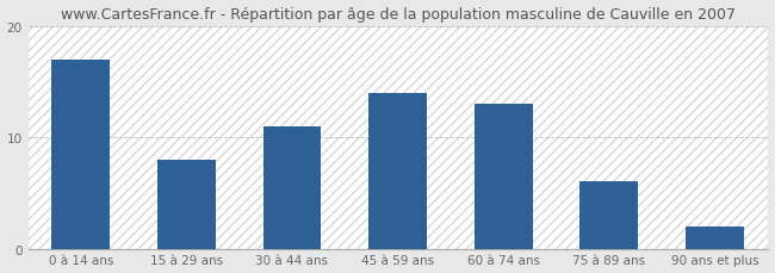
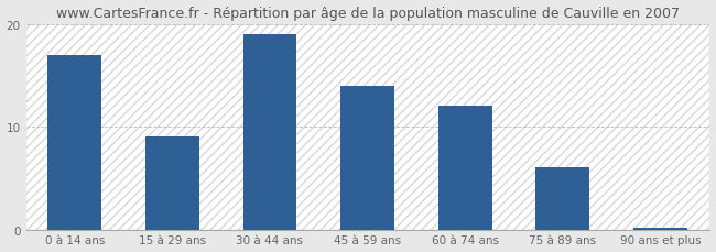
15 à 29 ans: 8.0 -> 9.0
30 à 44 ans: 11.0 -> 19.0
60 à 74 ans: 13.0 -> 12.0
90 ans et plus: 2.0 -> 0.2
